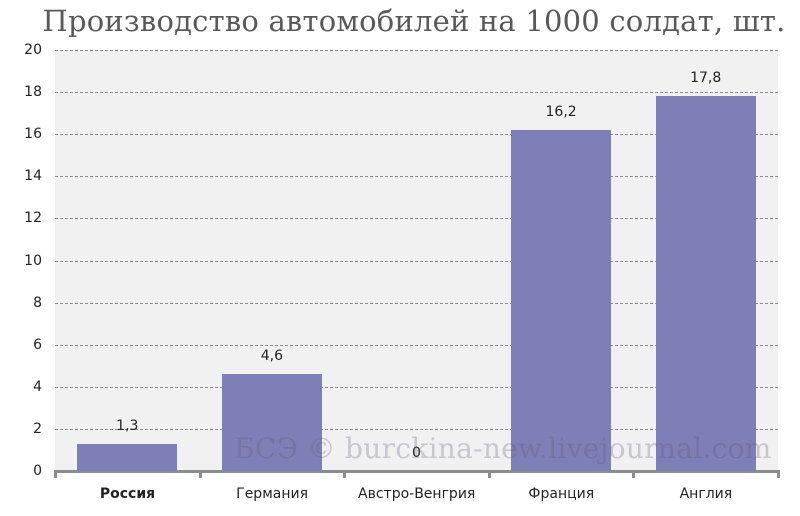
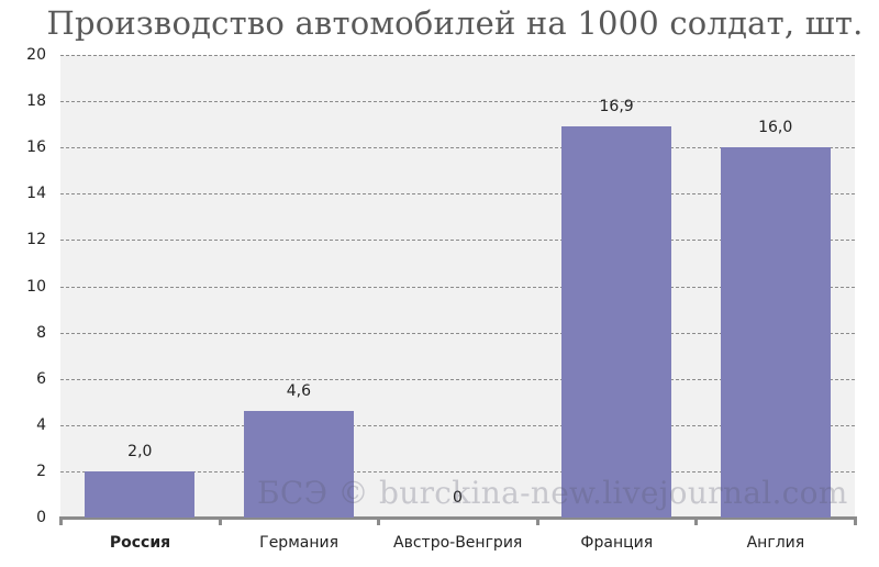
Россия: 1,3 -> 2,0
Франция: 16,2 -> 16,9
Англия: 17,8 -> 16,0
